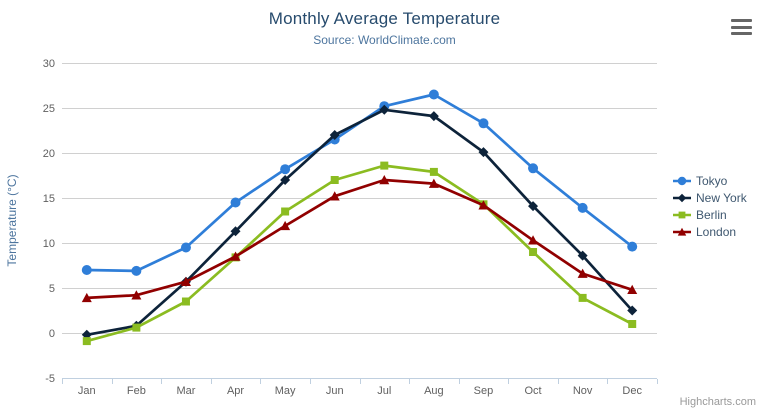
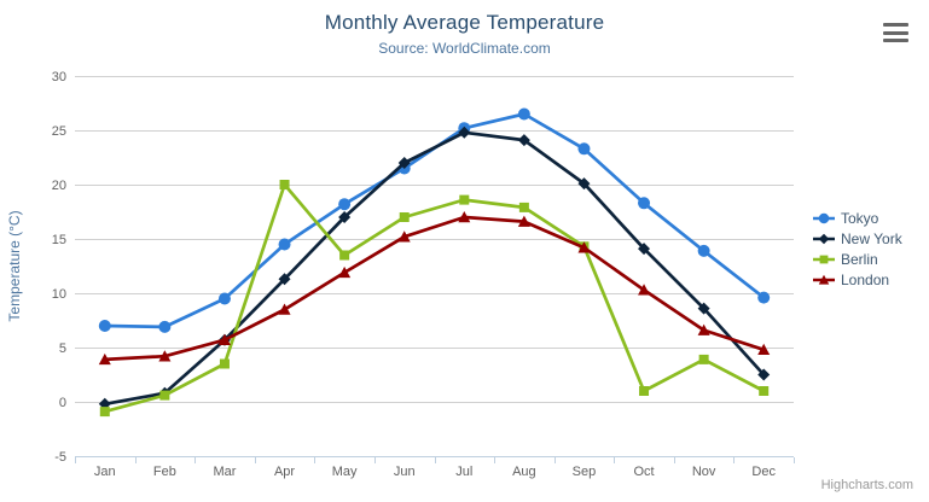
Berlin/Apr: 8 -> 20
Berlin/Oct: 9 -> 1
